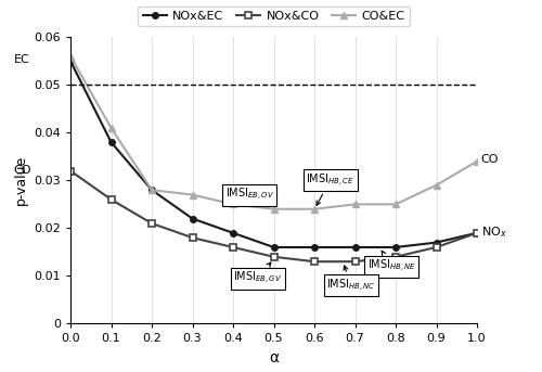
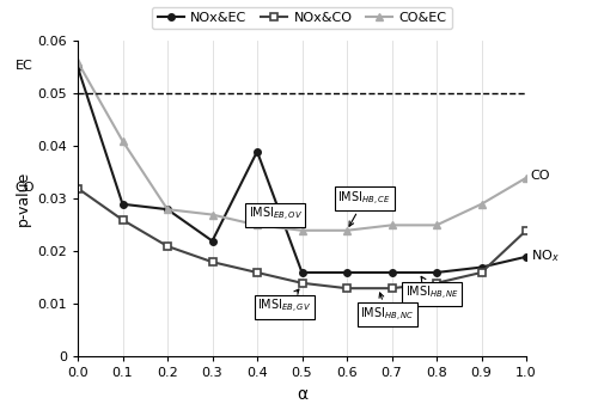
NOx&EC/0.1: 0.038 -> 0.029
NOx&EC/0.4: 0.019 -> 0.039
NOx&CO/1.0: 0.019 -> 0.024
